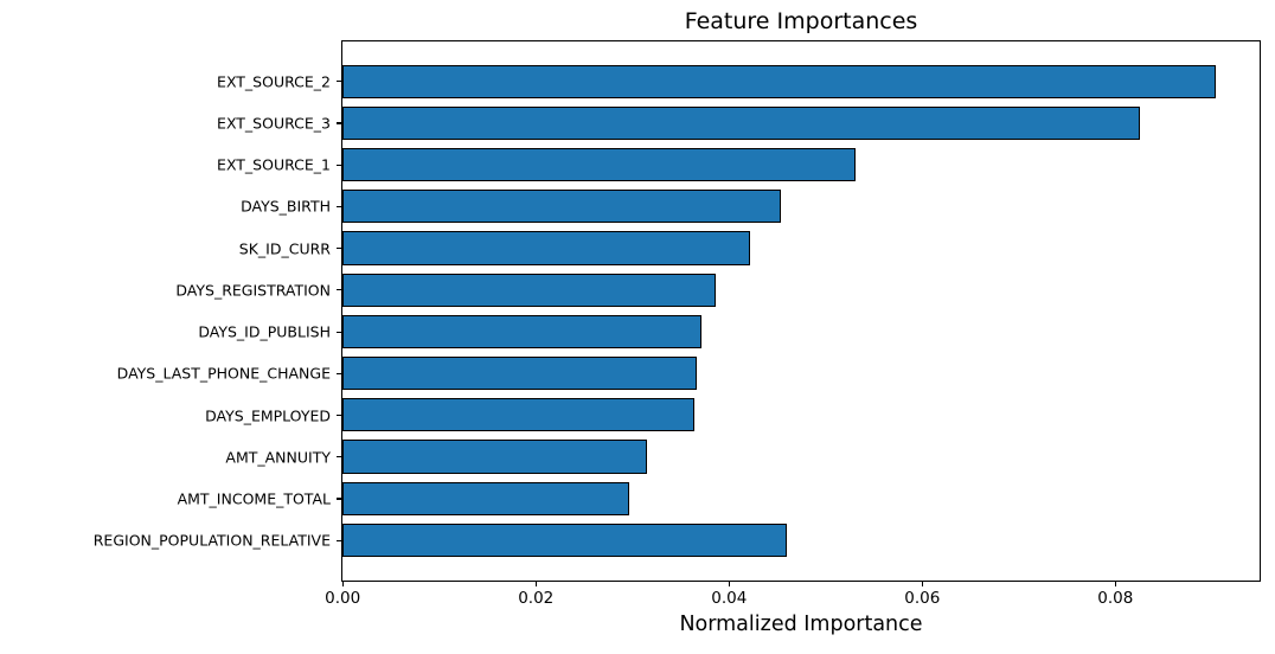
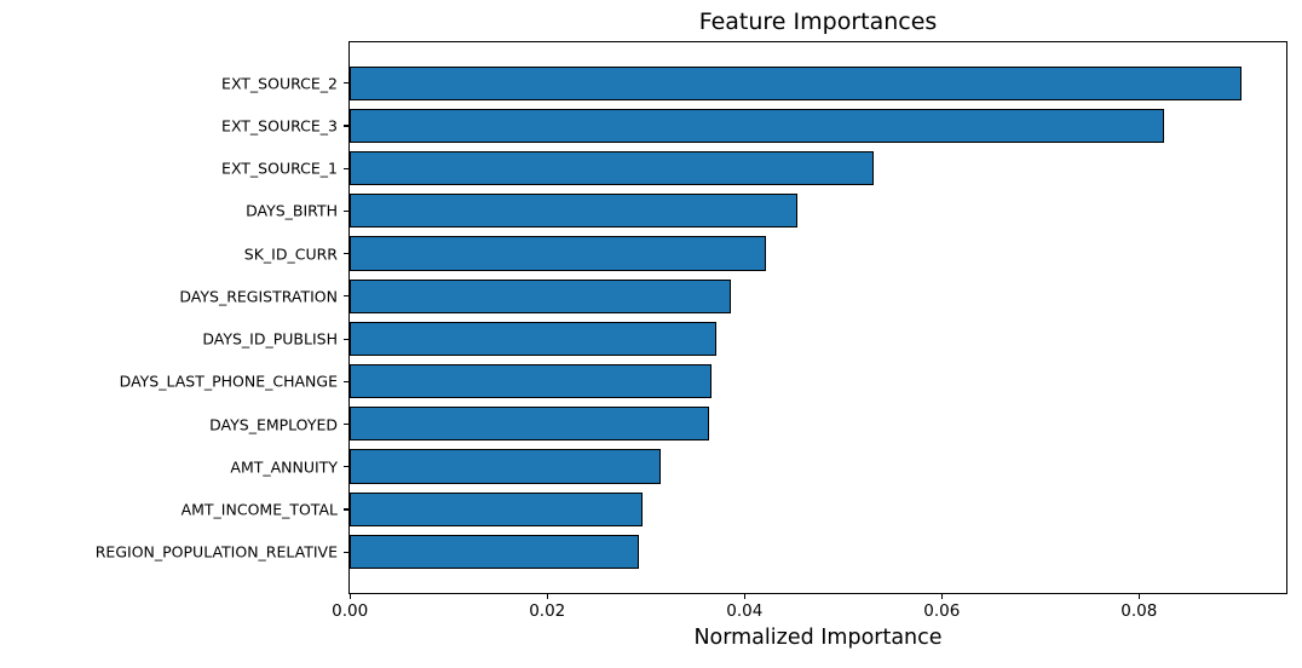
REGION_POPULATION_RELATIVE: 0.046 -> 0.029
